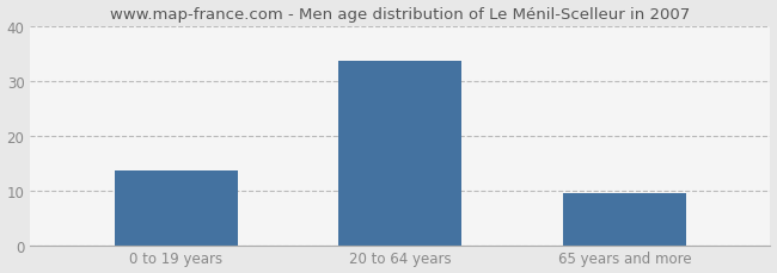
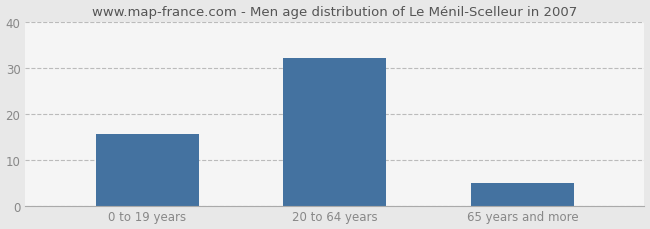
0 to 19 years: 13.5 -> 15.5
20 to 64 years: 33.5 -> 32.0
65 years and more: 9.5 -> 5.0
